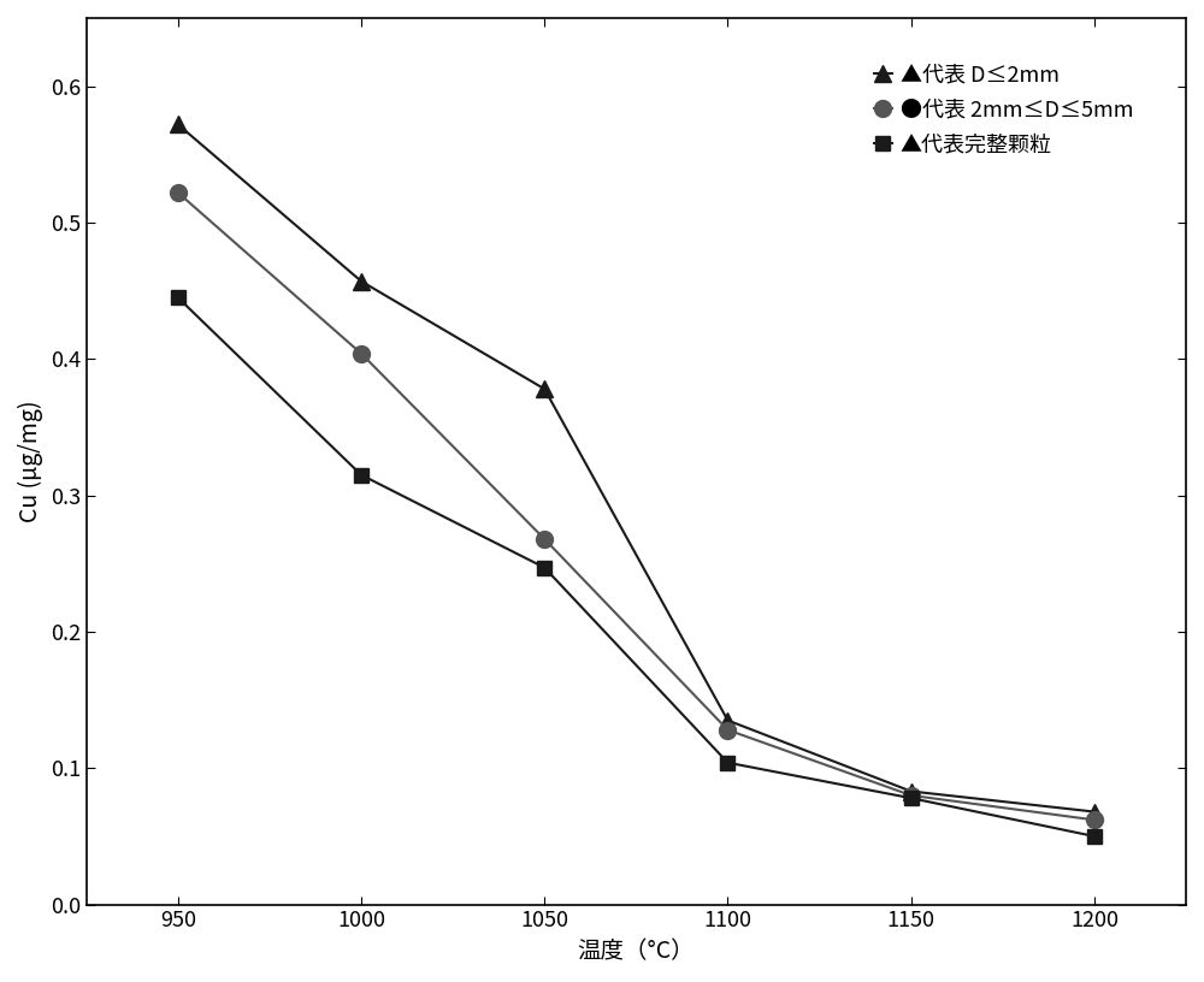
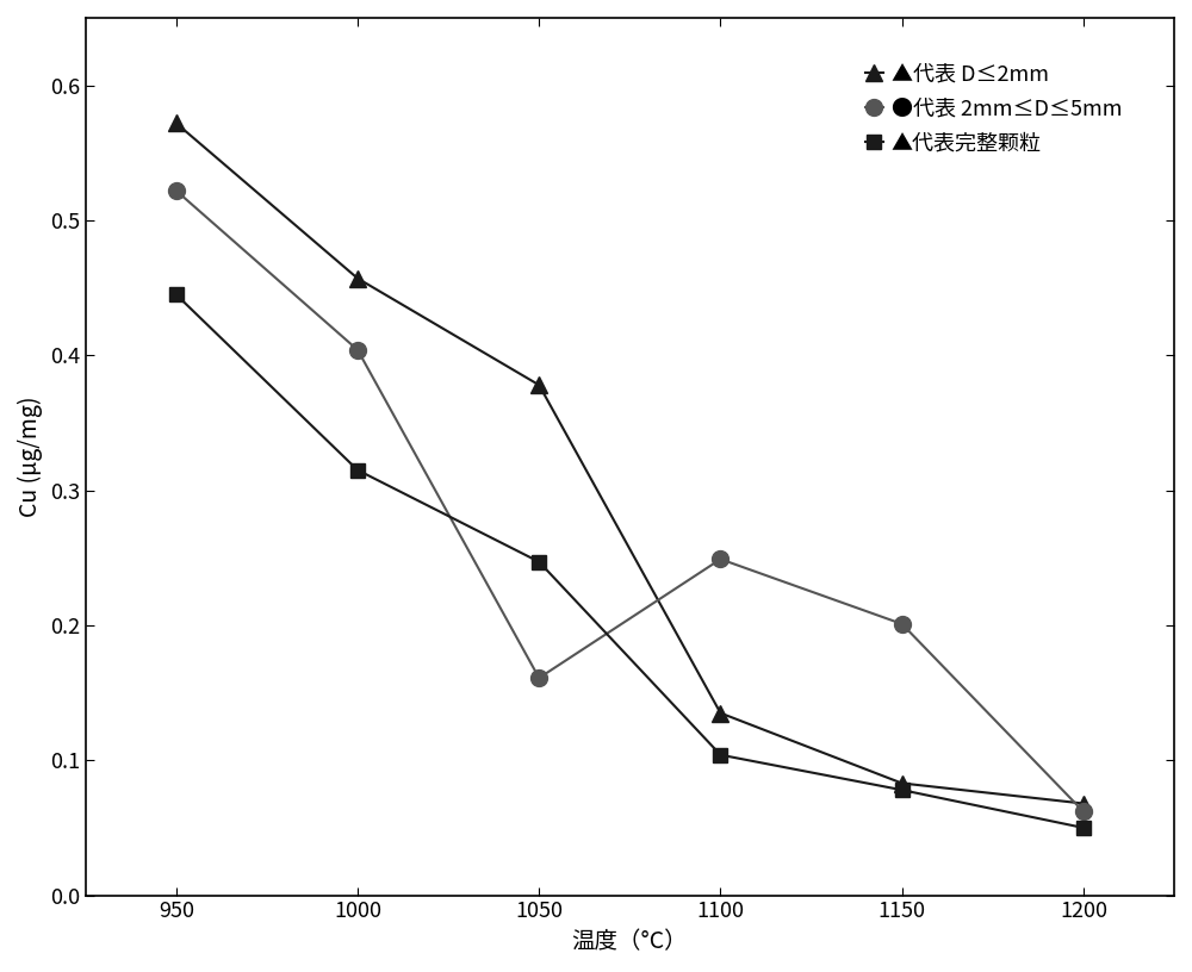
●代表 2mm≤D≤5mm/1050: 0.268 -> 0.161
●代表 2mm≤D≤5mm/1100: 0.128 -> 0.249
●代表 2mm≤D≤5mm/1150: 0.080 -> 0.201
